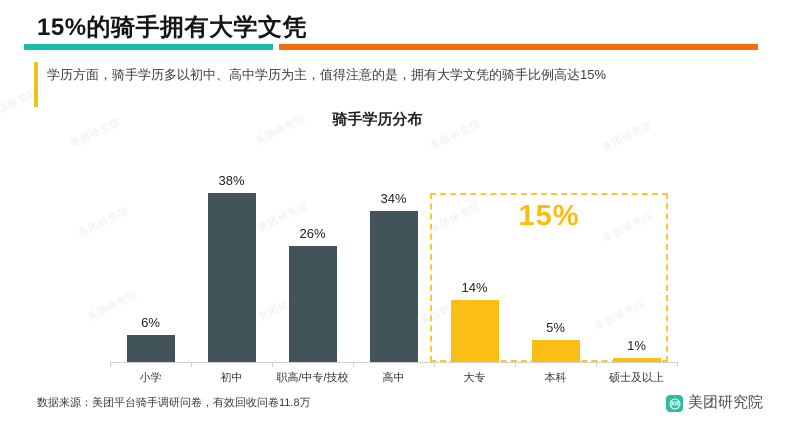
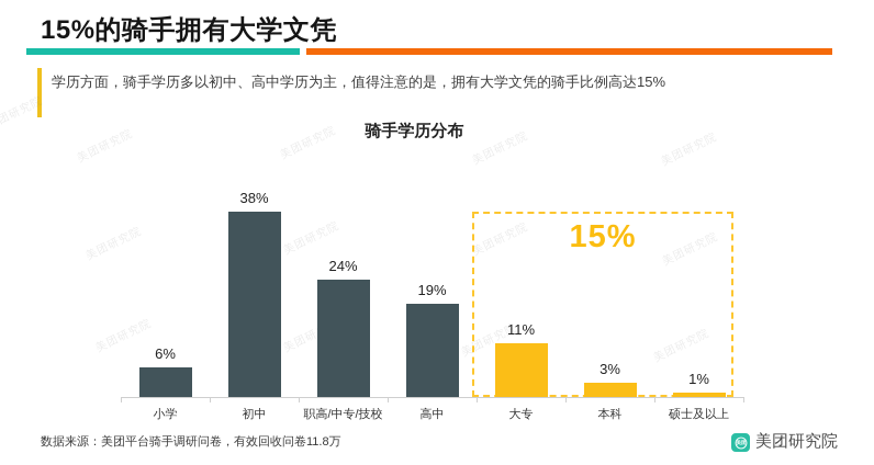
职高/中专/技校: 26% -> 24%
高中: 34% -> 19%
大专: 14% -> 11%
本科: 5% -> 3%
